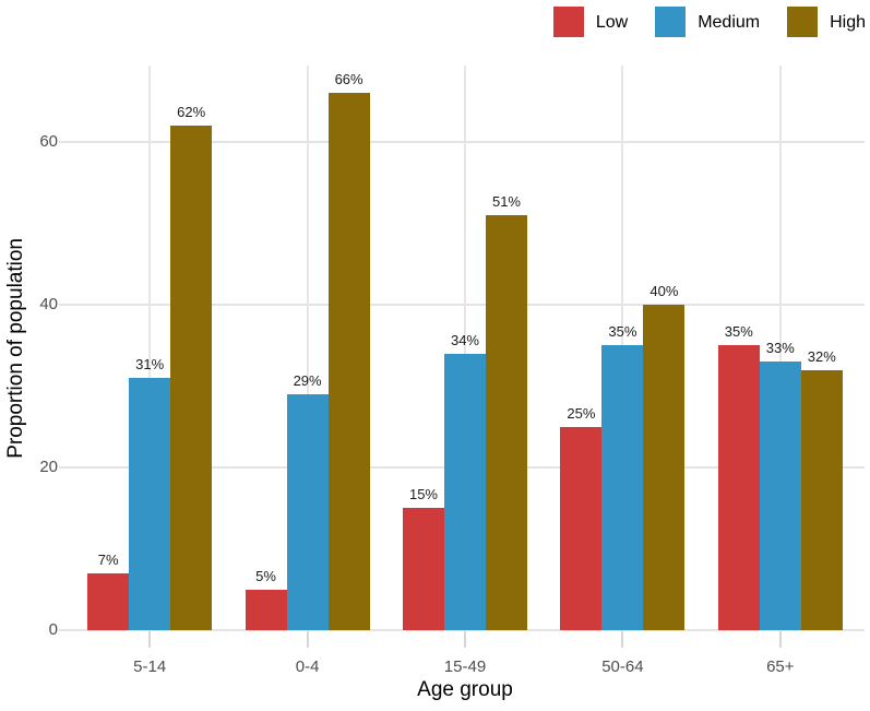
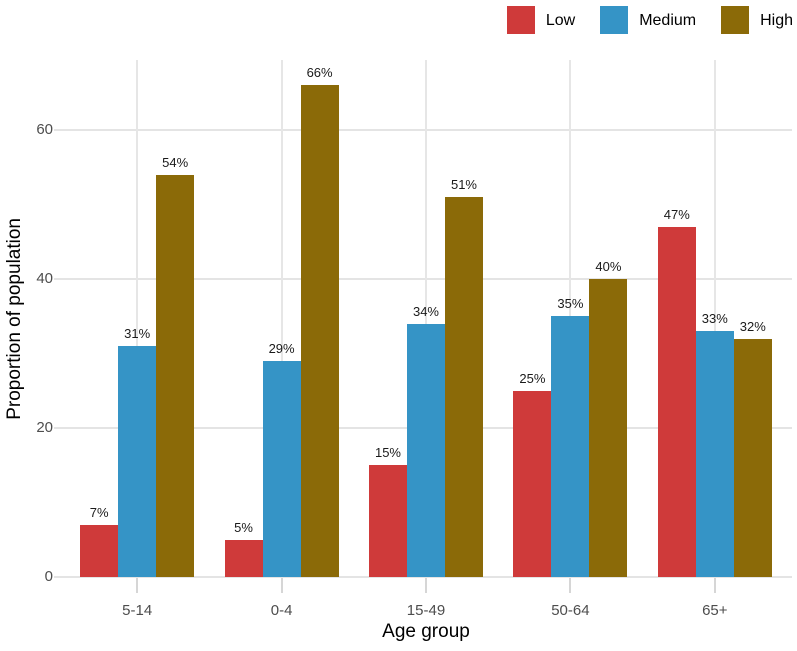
High/5-14: 62% -> 54%
Low/65+: 35% -> 47%
